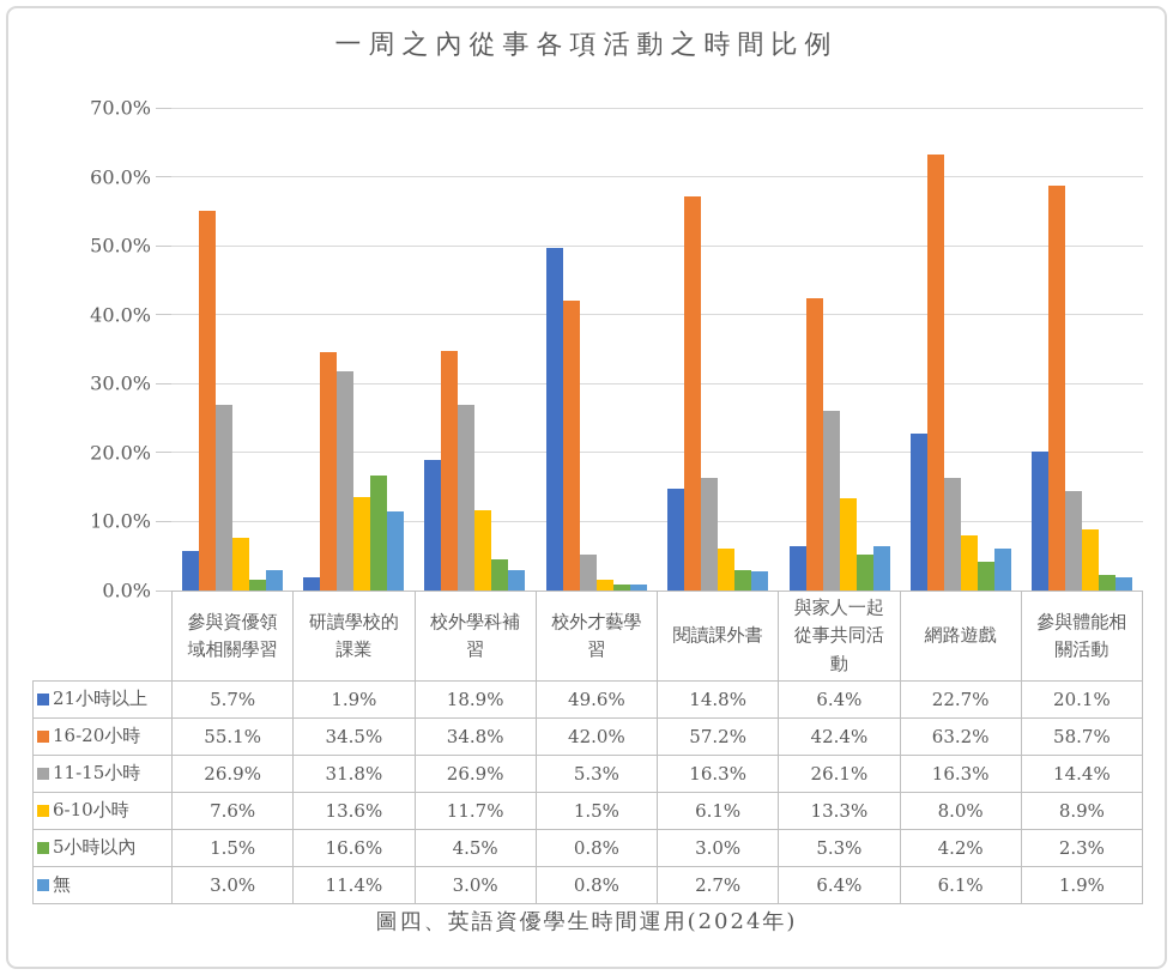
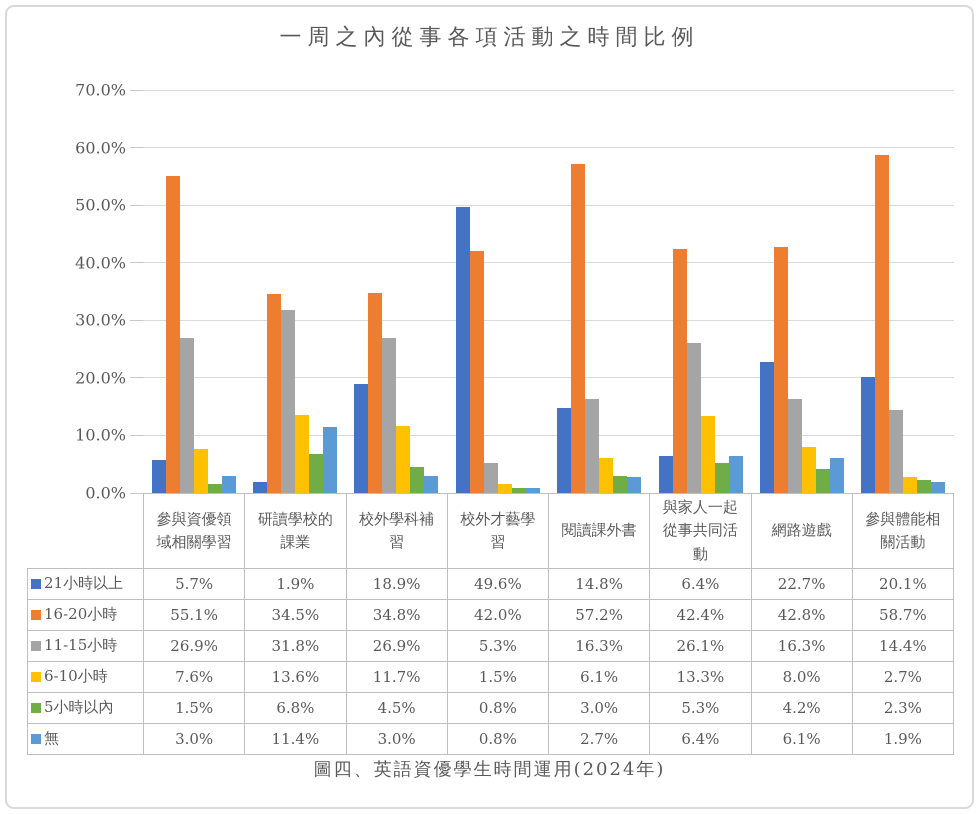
5小時以內/研讀學校的課業: 16.6% -> 6.8%
16-20小時/網路遊戲: 63.2% -> 42.8%
6-10小時/參與體能相關活動: 8.9% -> 2.7%
